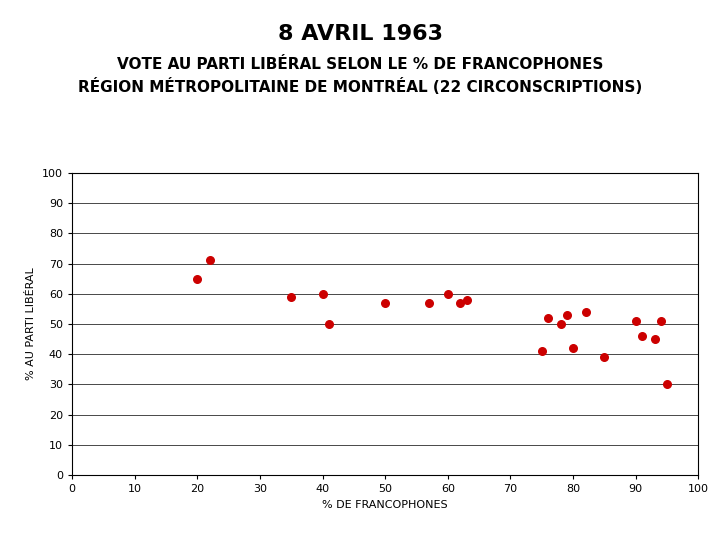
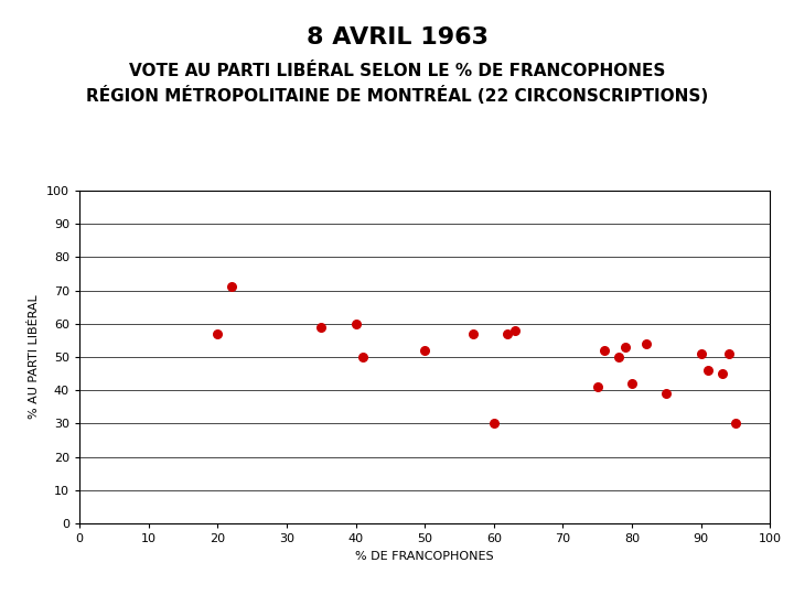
20: 65 -> 57
50: 57 -> 52
60: 60 -> 30
